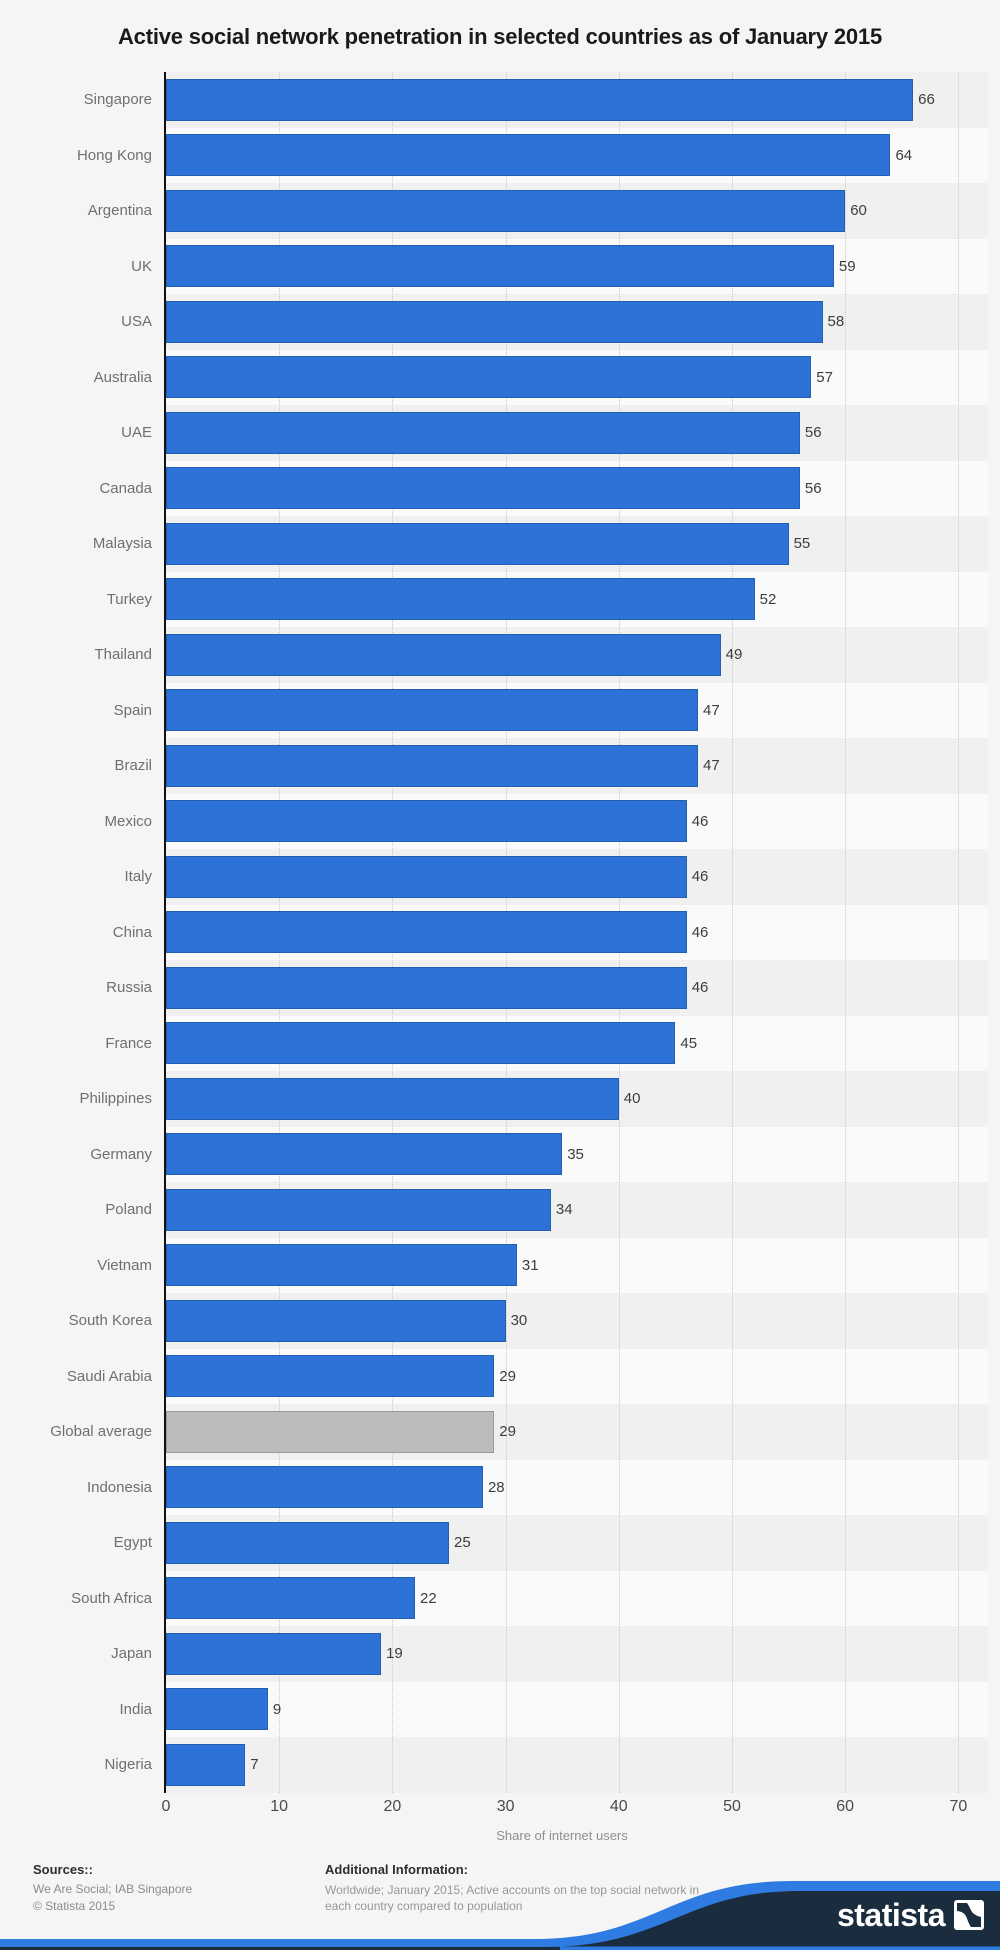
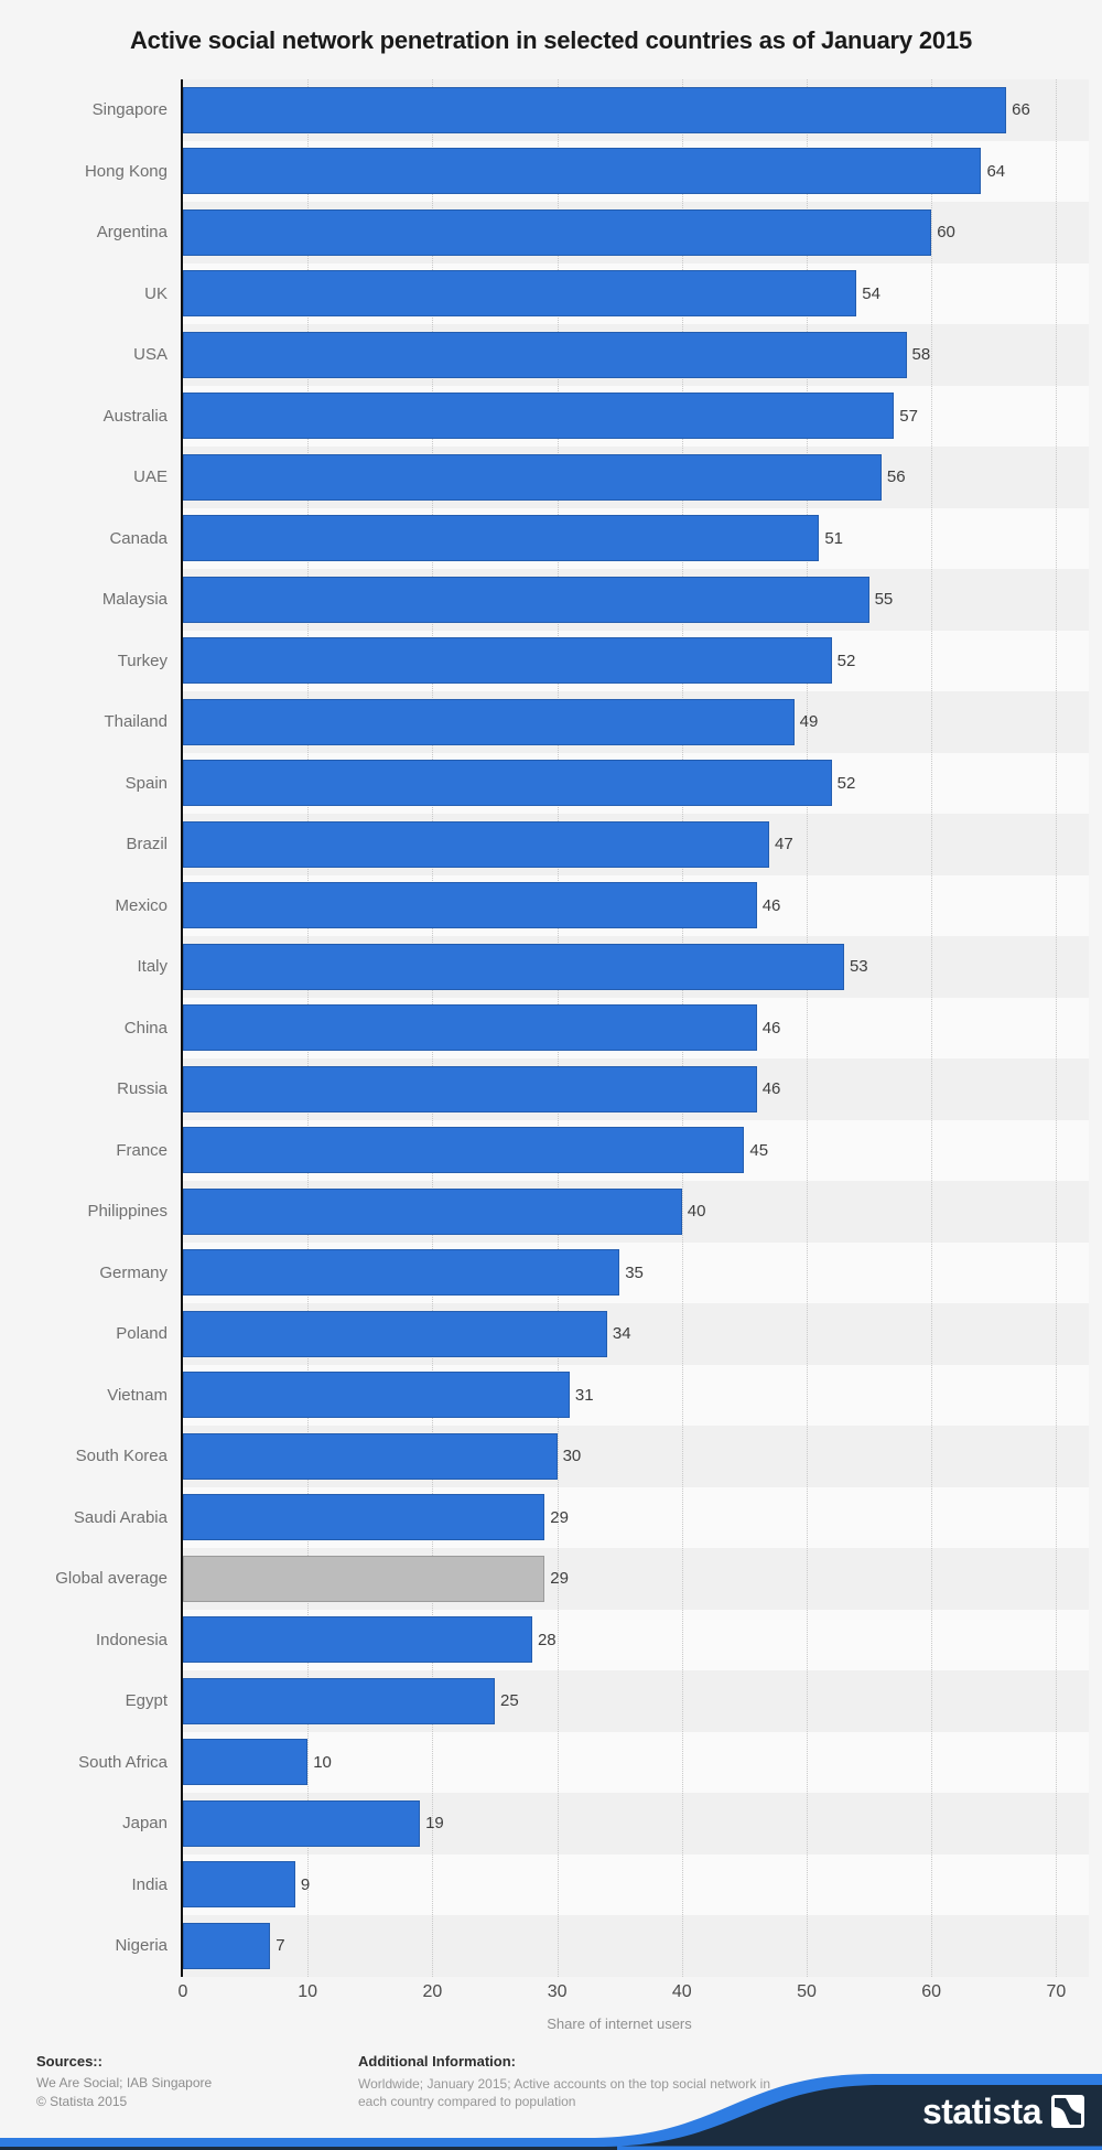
UK: 59 -> 54
Canada: 56 -> 51
Spain: 47 -> 52
Italy: 46 -> 53
South Africa: 22 -> 10
